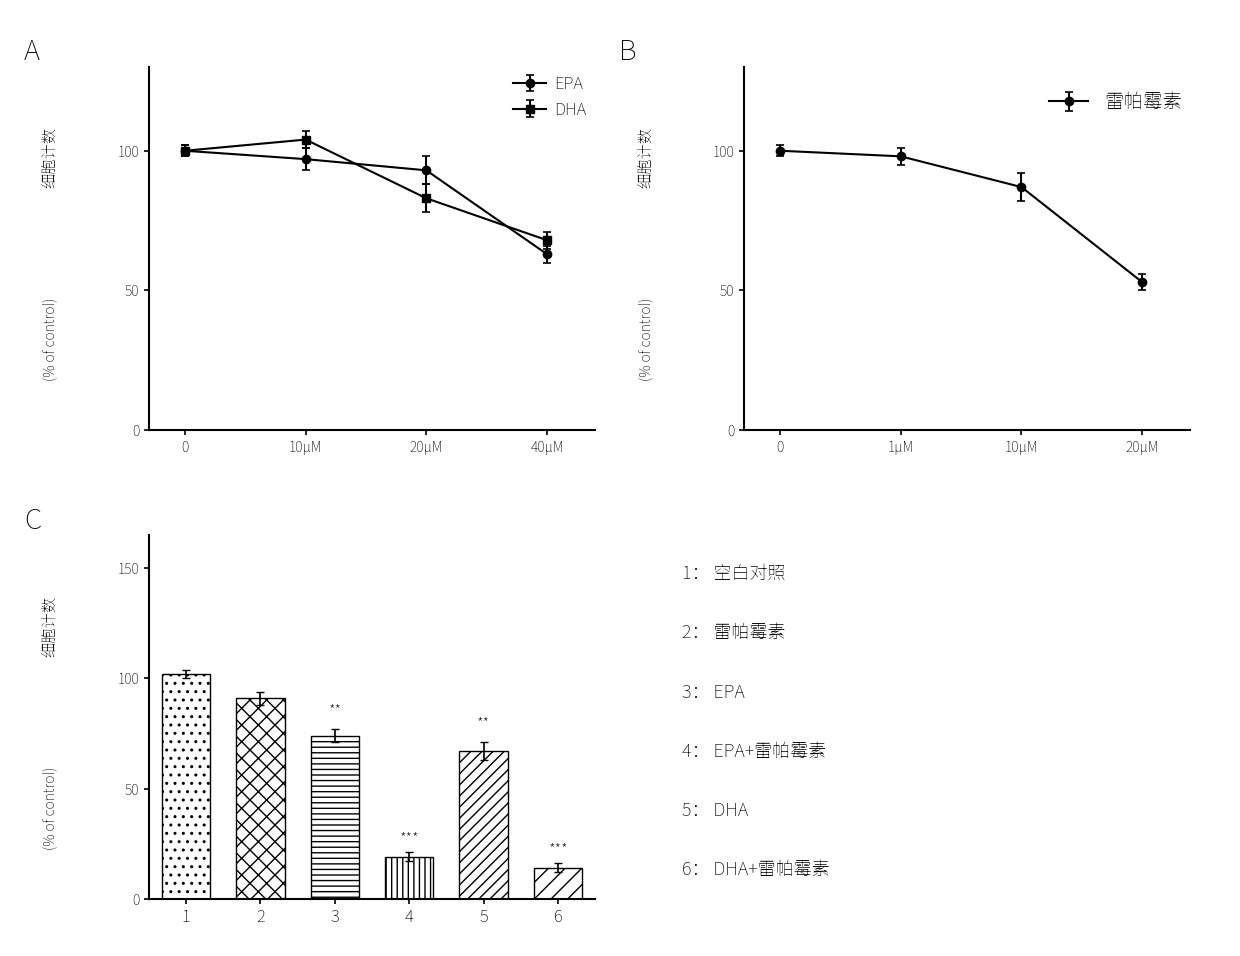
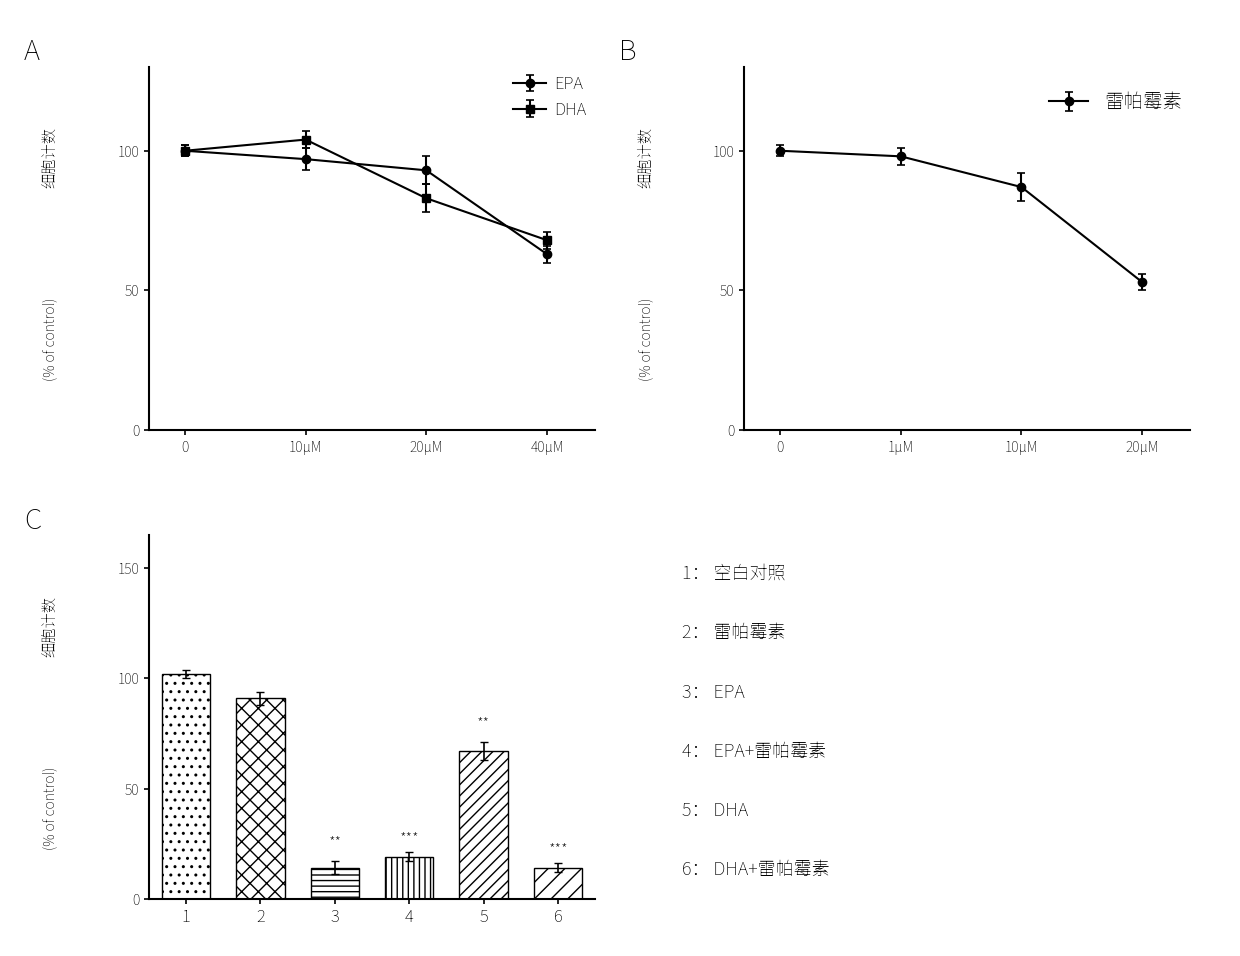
3: 74 -> 14
